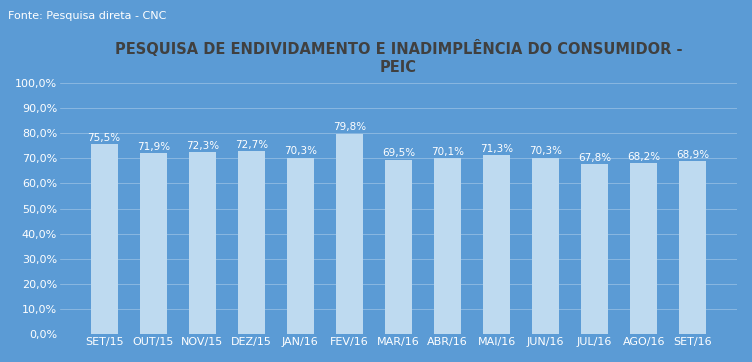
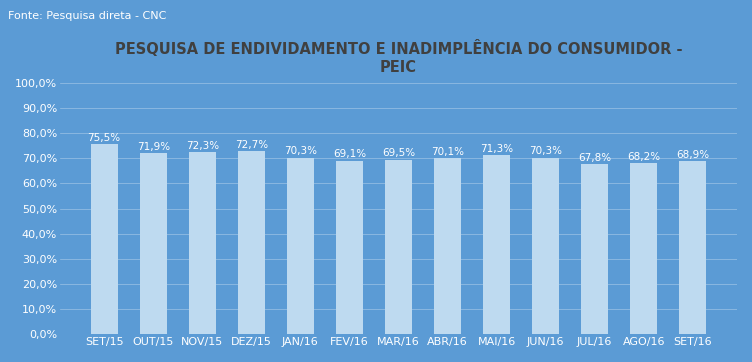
FEV/16: 79,8% -> 69,1%
